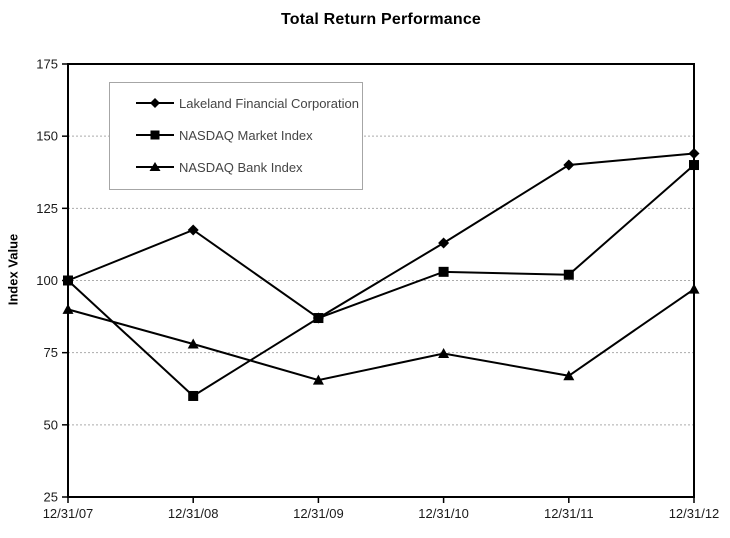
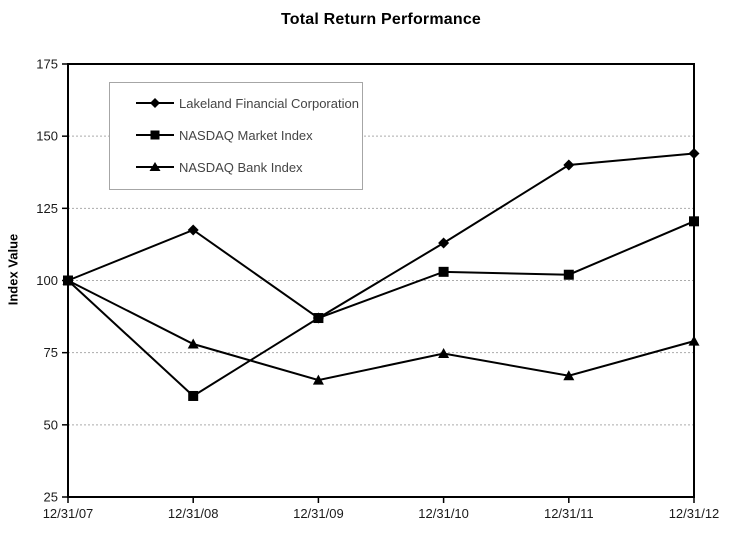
NASDAQ Bank Index/12/31/07: 90 -> 100
NASDAQ Market Index/12/31/12: 140 -> 120
NASDAQ Bank Index/12/31/12: 97 -> 79
